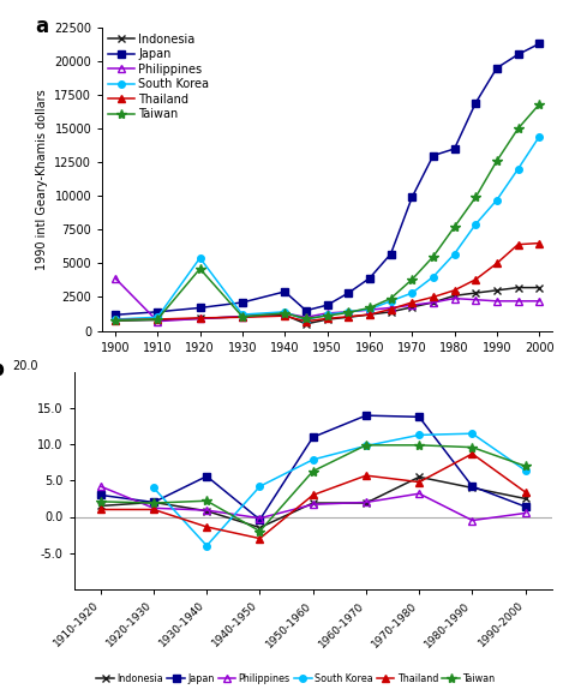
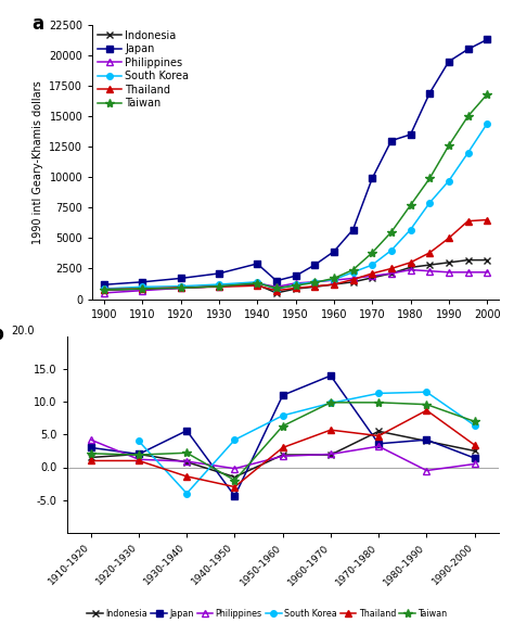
Philippines/1900: 3900 -> 500
South Korea/1920: 5400 -> 1000
Taiwan/1920: 4600 -> 900
Japan/1940-1950: -0.4 -> -4.4
Japan/1970-1980: 13.8 -> 3.6
